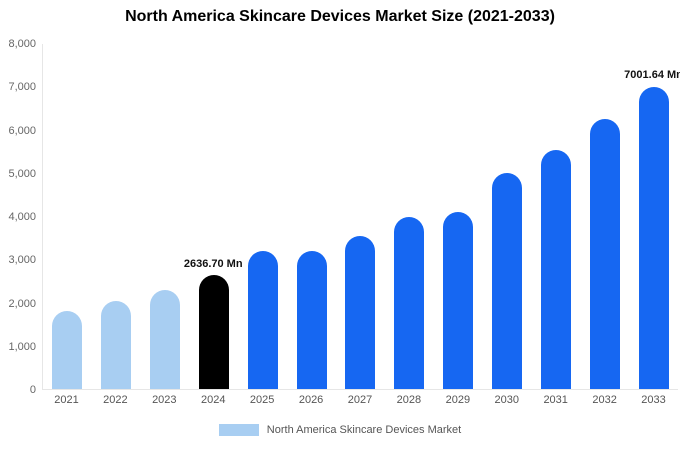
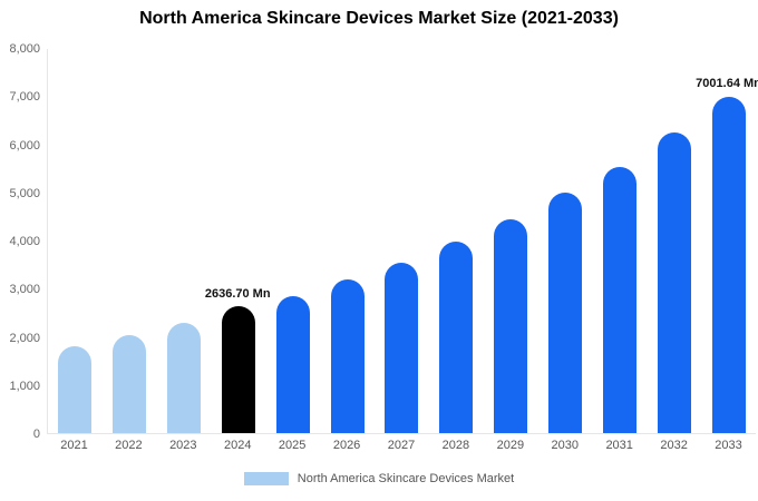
2025: 3200 -> 2800
2029: 4100 -> 4400
